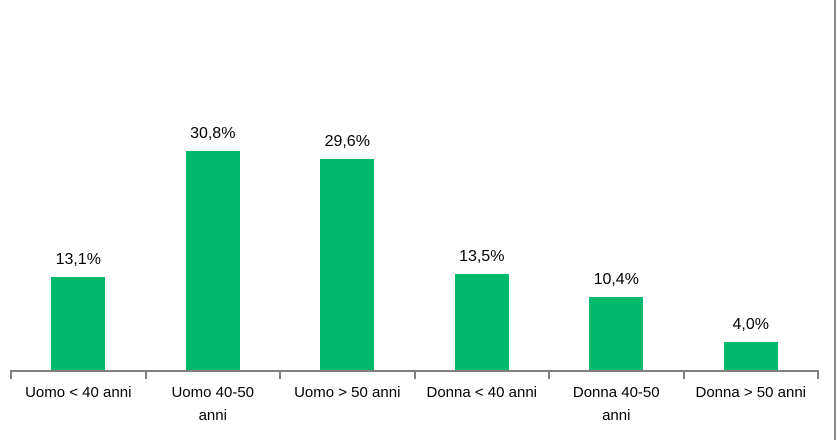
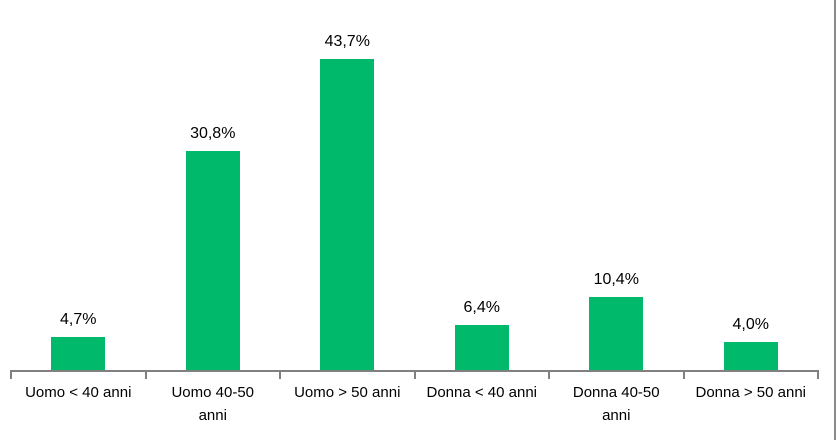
Uomo < 40 anni: 13,1% -> 4,7%
Uomo > 50 anni: 29,6% -> 43,7%
Donna < 40 anni: 13,5% -> 6,4%
